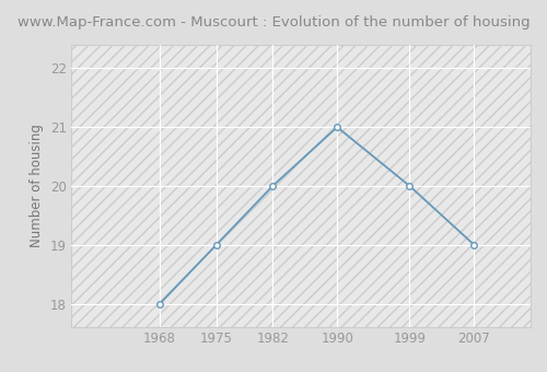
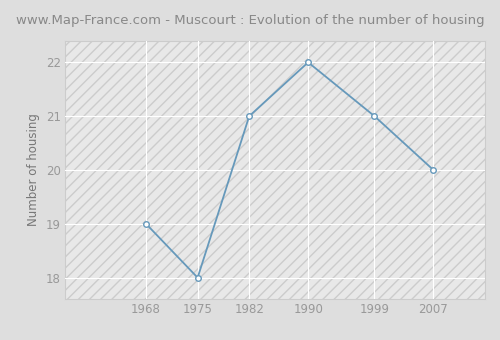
1968: 18 -> 19
1975: 19 -> 18
1982: 20 -> 21
1990: 21 -> 22
1999: 20 -> 21
2007: 19 -> 20
